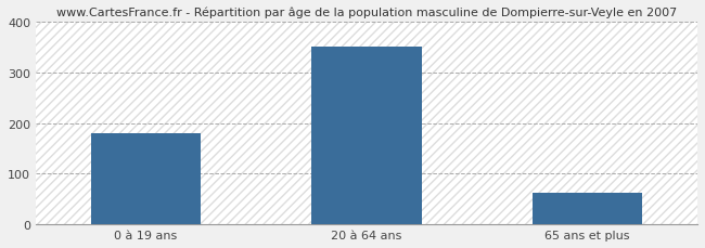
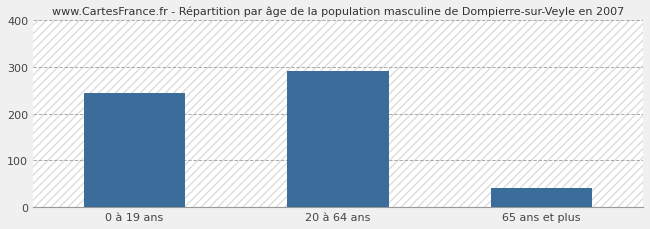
0 à 19 ans: 180 -> 245
20 à 64 ans: 350 -> 290
65 ans et plus: 62 -> 40
